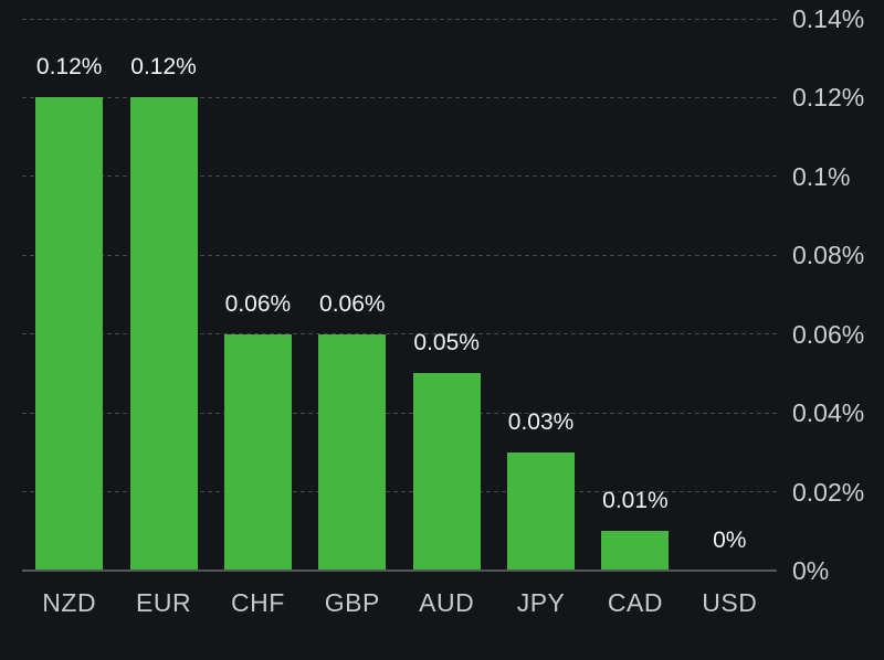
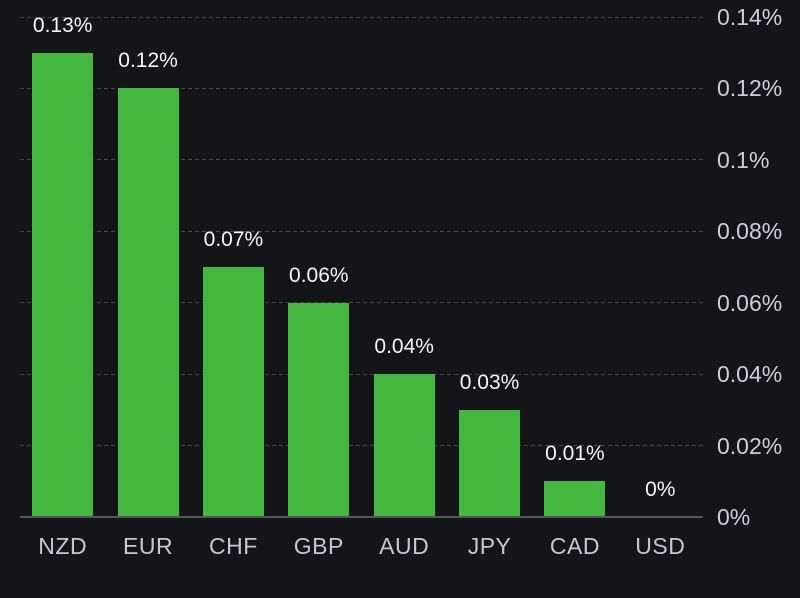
NZD: 0.12% -> 0.13%
CHF: 0.06% -> 0.07%
AUD: 0.05% -> 0.04%
